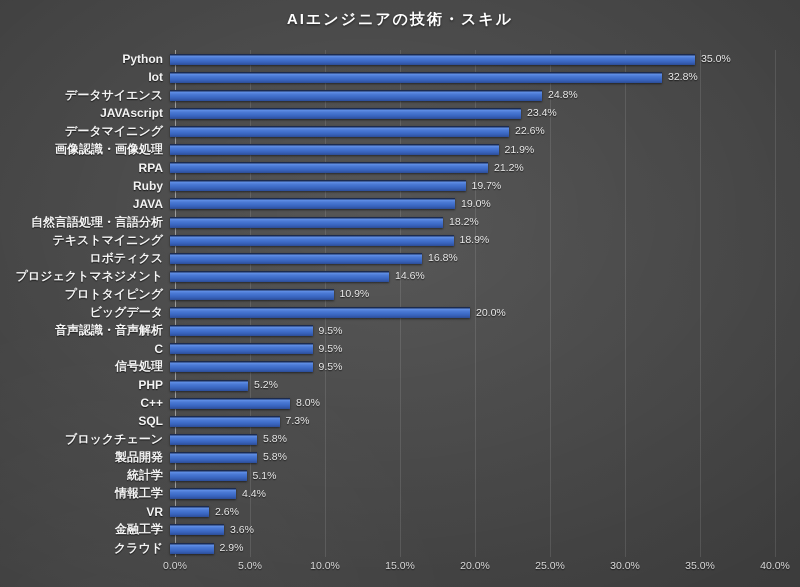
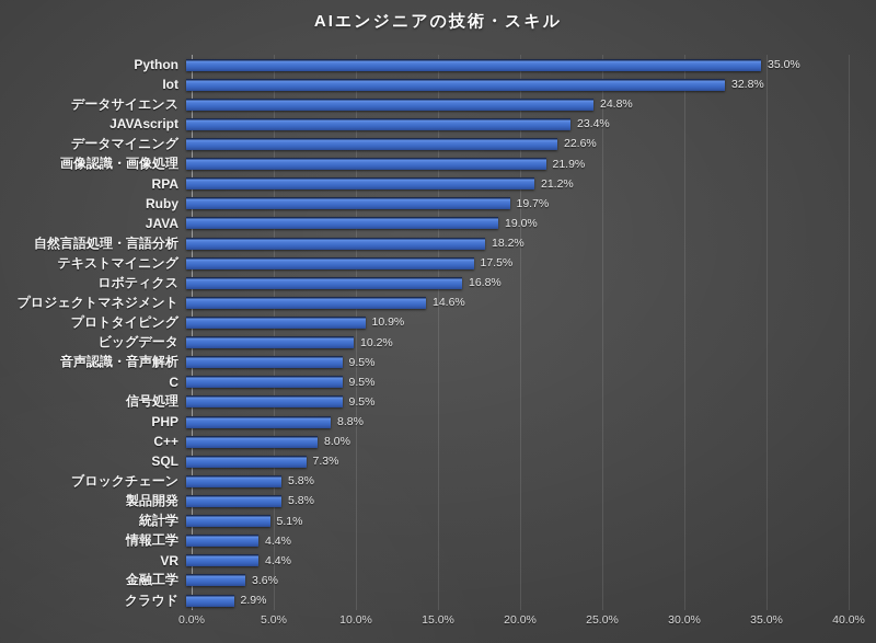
テキストマイニング: 18.9% -> 17.5%
ビッグデータ: 20.0% -> 10.2%
PHP: 5.2% -> 8.8%
VR: 2.6% -> 4.4%
